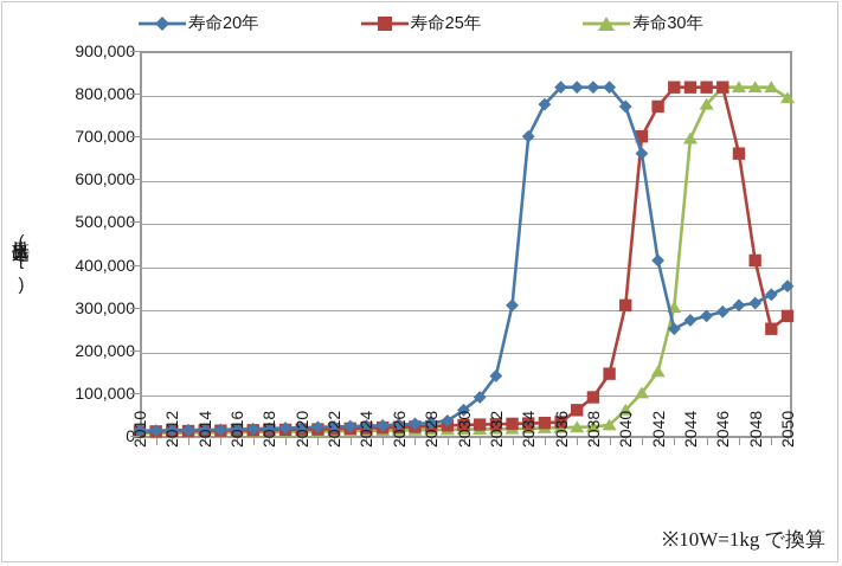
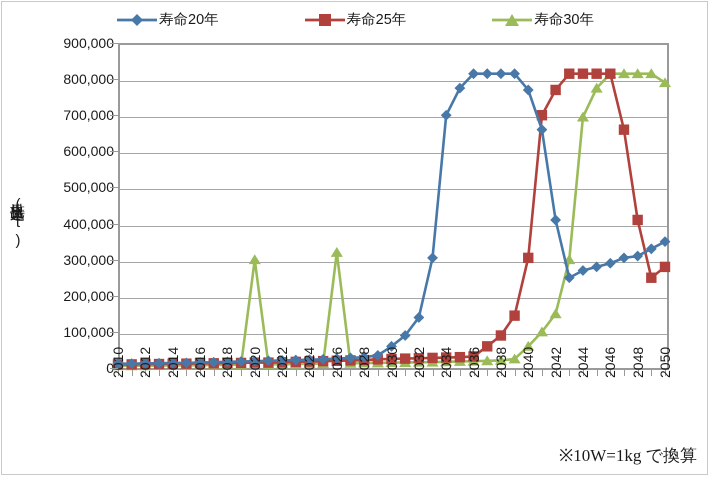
寿命30年/2020: 10000 -> 300000
寿命30年/2026: 10000 -> 320000
